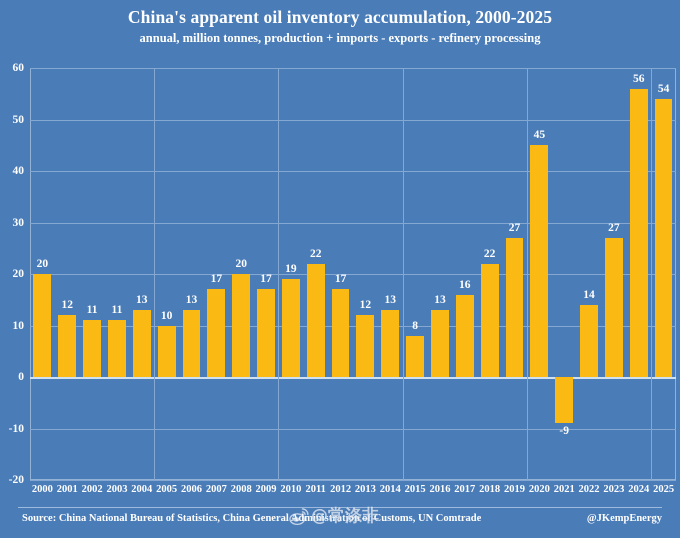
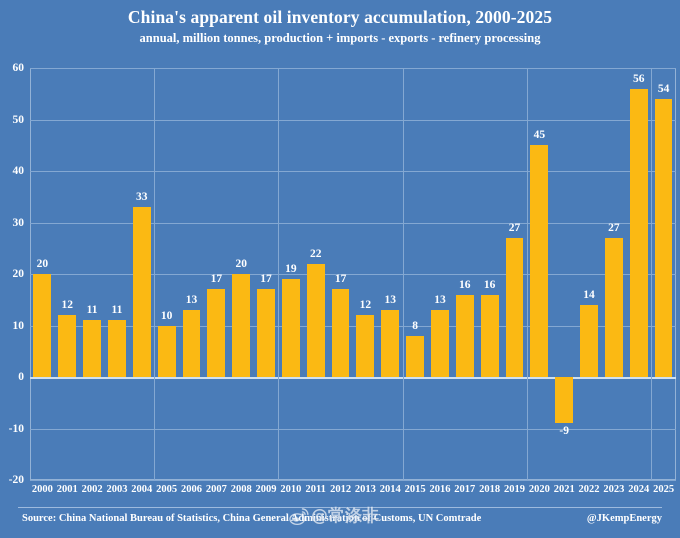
2004: 13 -> 33
2018: 22 -> 16
